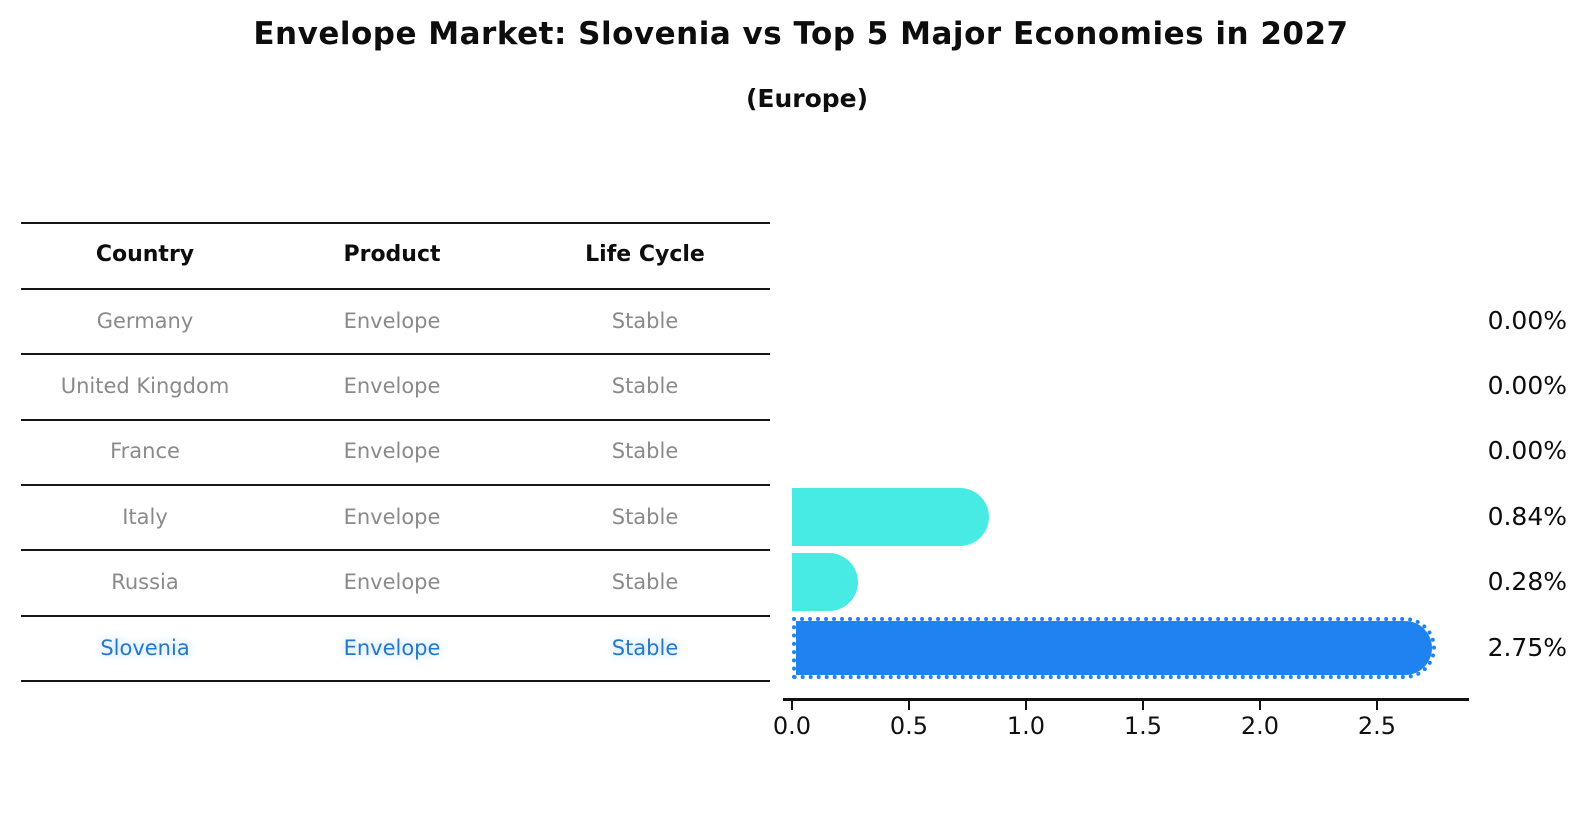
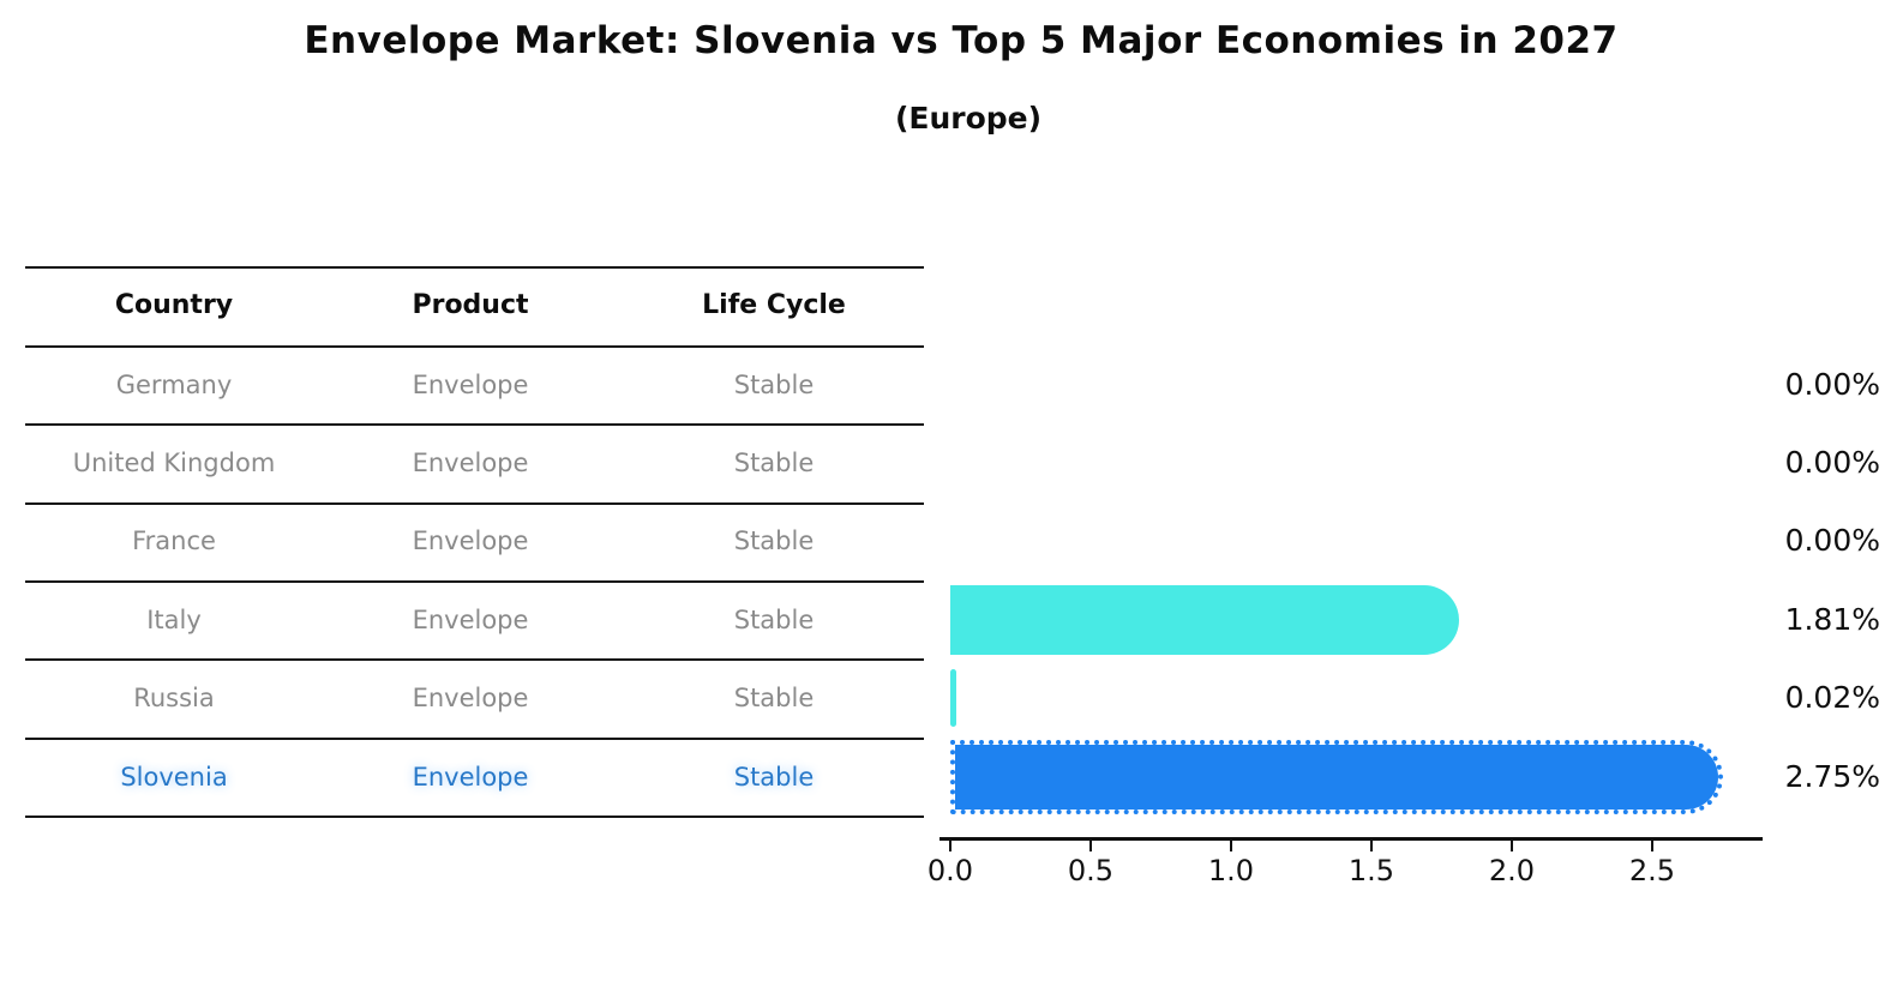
Italy: 0.84% -> 1.81%
Russia: 0.28% -> 0.02%
